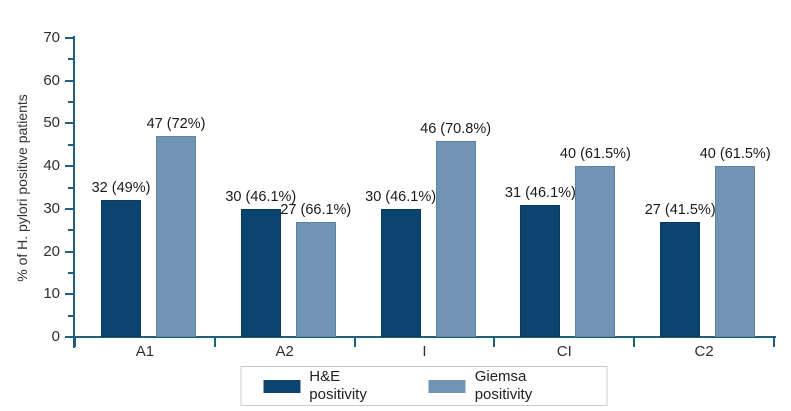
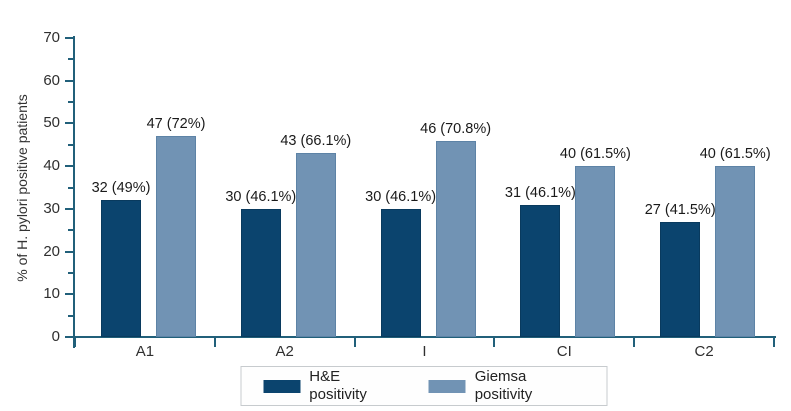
Giemsa positivity/A2: 27 -> 43
